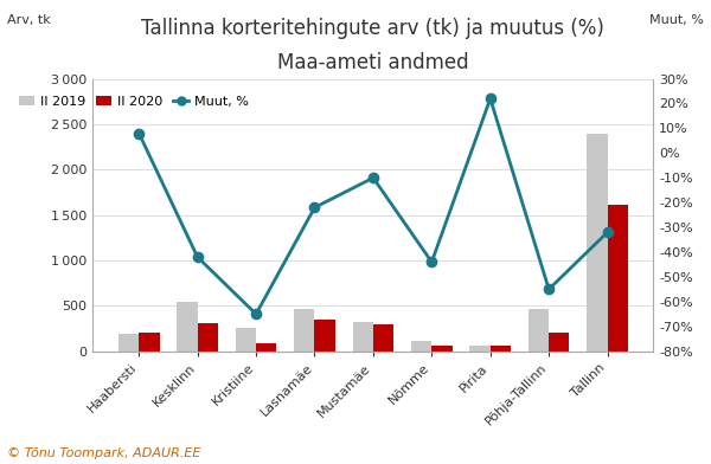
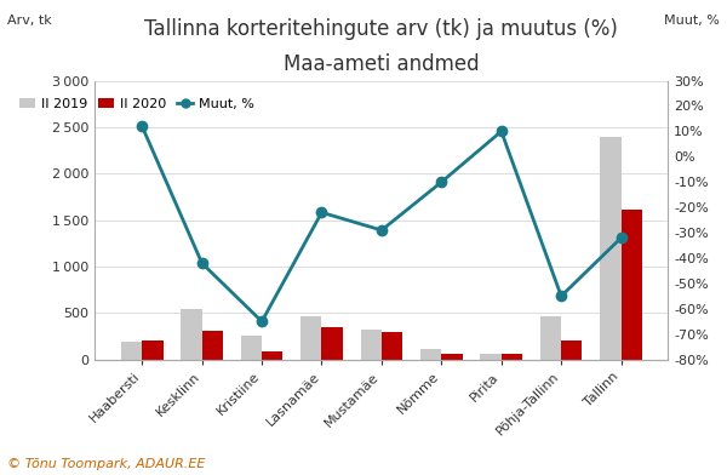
Muut, %/Haabersti: 8% -> 12%
Muut, %/Mustamäe: -10% -> -29%
Muut, %/Nõmme: -44% -> -10%
Muut, %/Pirita: 22% -> 10%
